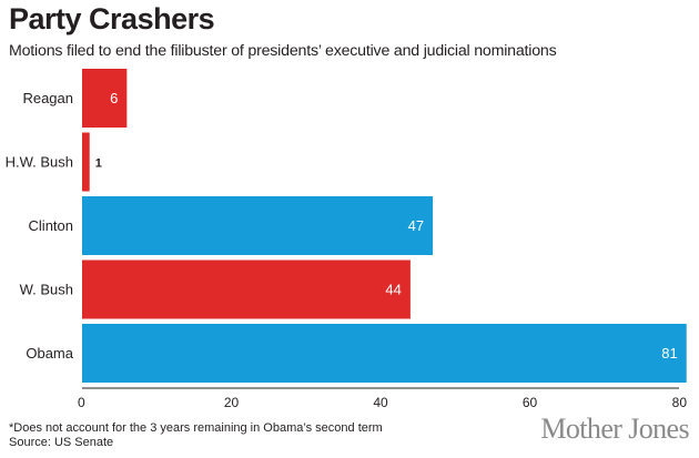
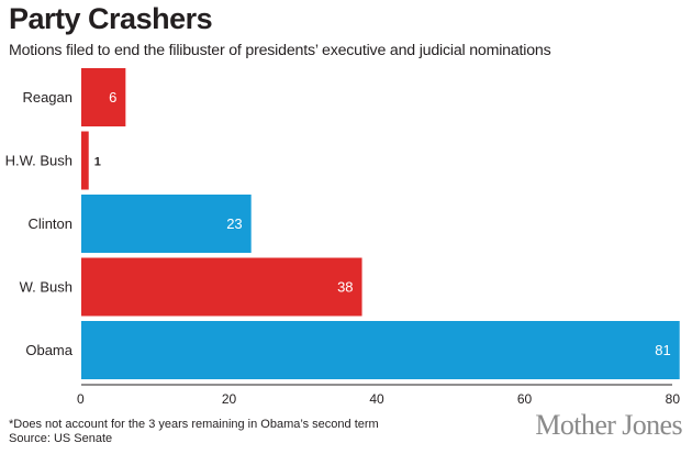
Clinton: 47 -> 23
W. Bush: 44 -> 38
